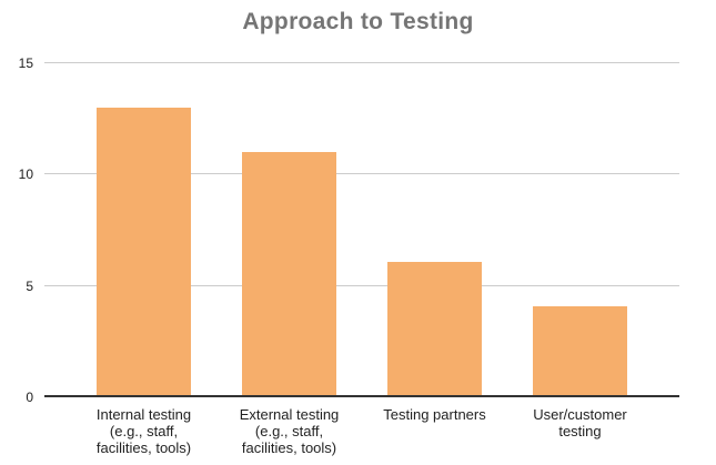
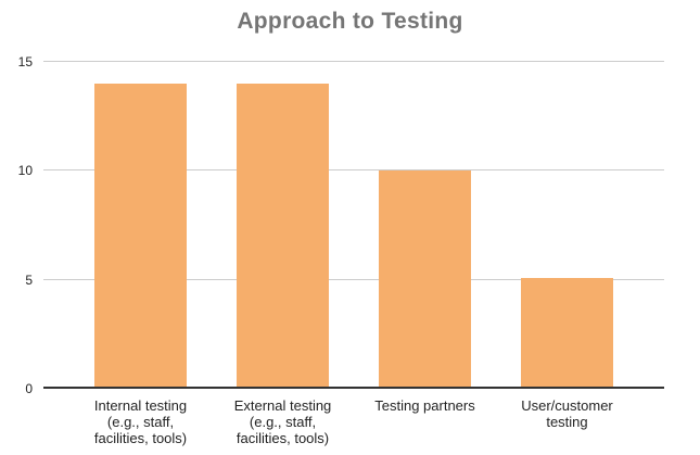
Internal testing (e.g., staff, facilities, tools): 13 -> 14
External testing (e.g., staff, facilities, tools): 11 -> 14
Testing partners: 6 -> 10
User/customer testing: 4 -> 5
